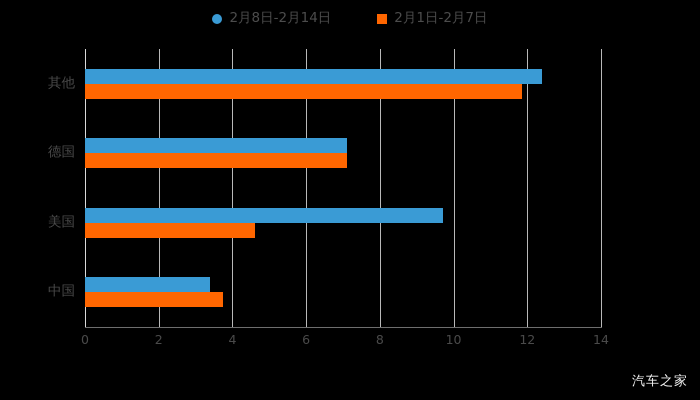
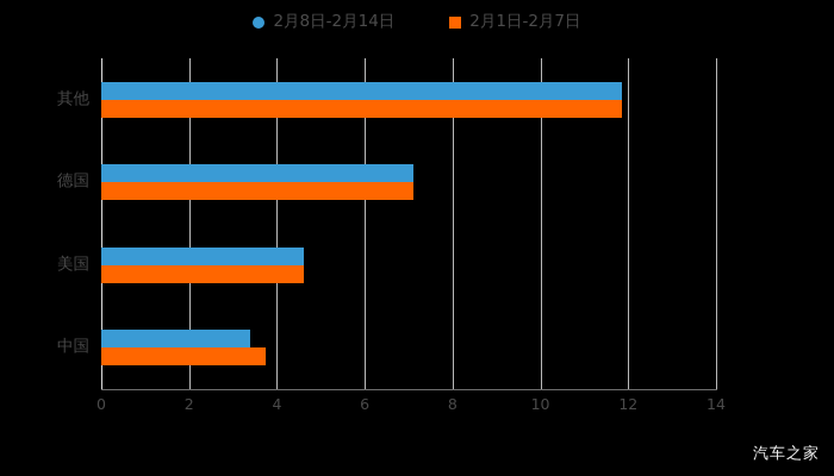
2月8日-2月14日/美国: 9.7 -> 4.6
2月8日-2月14日/其他: 12.4 -> 11.8
